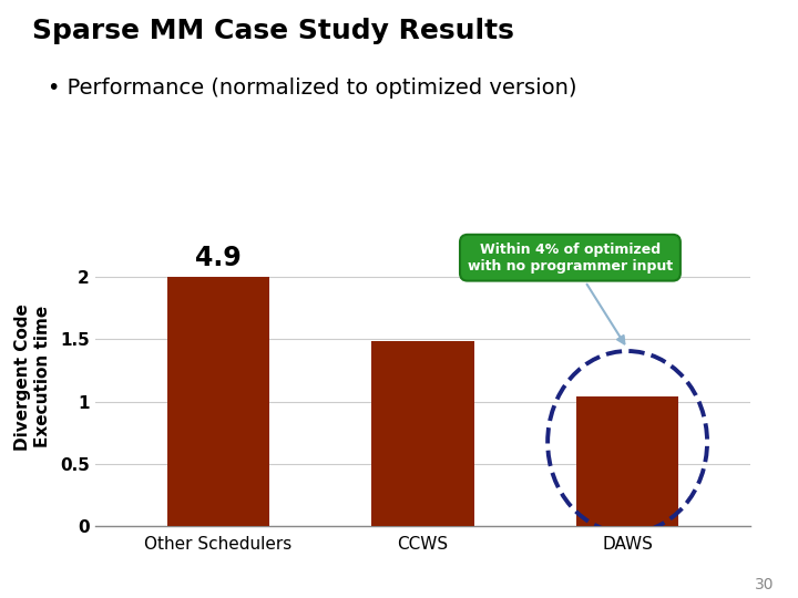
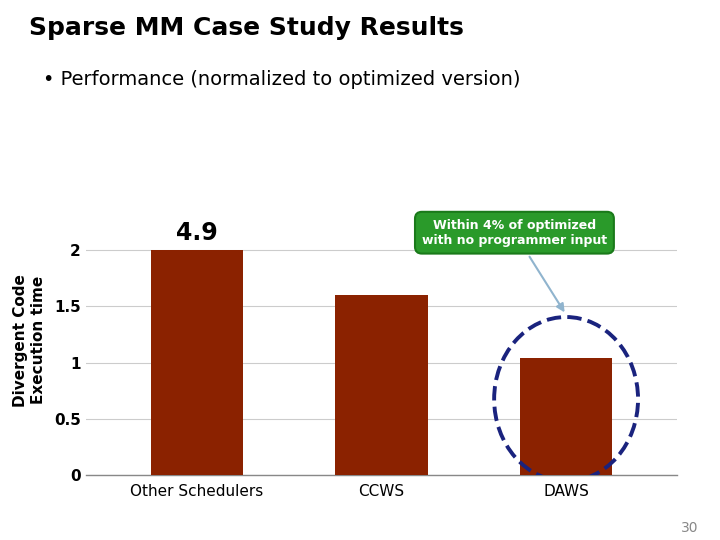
CCWS: 1.49 -> 1.60
